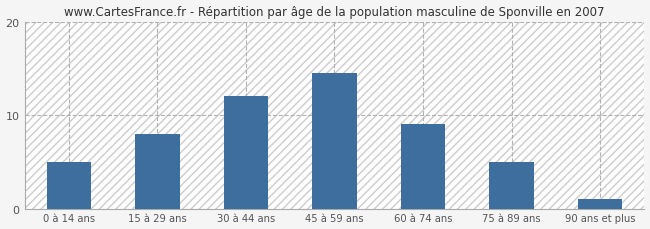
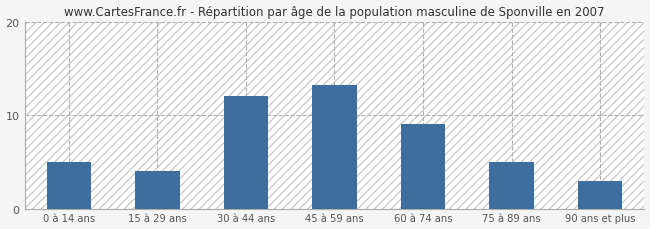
15 à 29 ans: 8.0 -> 4.0
45 à 59 ans: 14.5 -> 13.2
90 ans et plus: 1.0 -> 3.0
